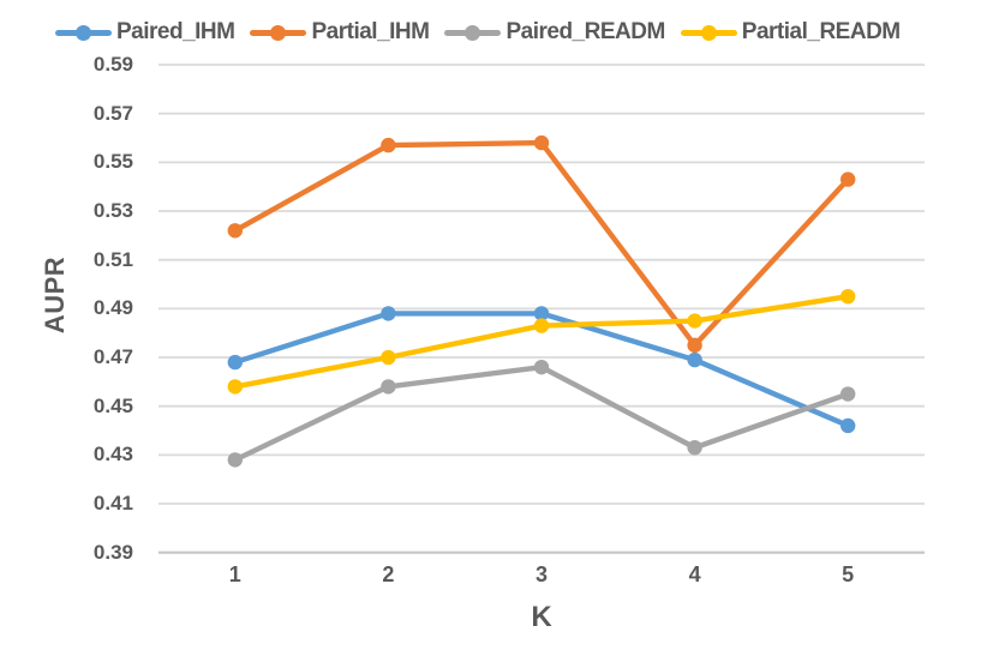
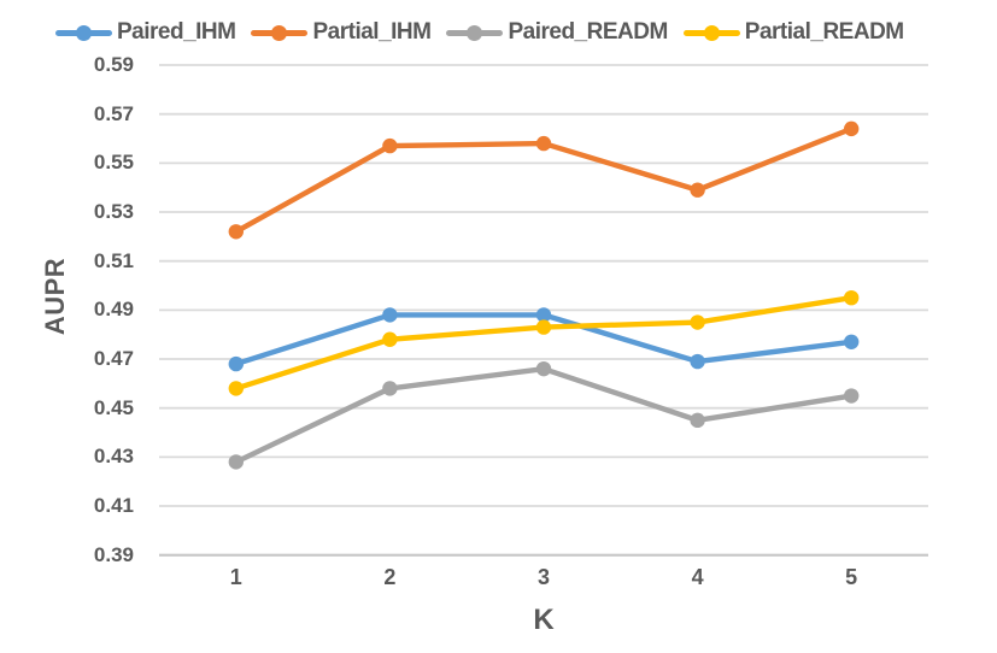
Partial_READM/2: 0.470 -> 0.478
Partial_IHM/4: 0.475 -> 0.539
Paired_READM/4: 0.433 -> 0.445
Paired_IHM/5: 0.442 -> 0.477
Partial_IHM/5: 0.543 -> 0.564
